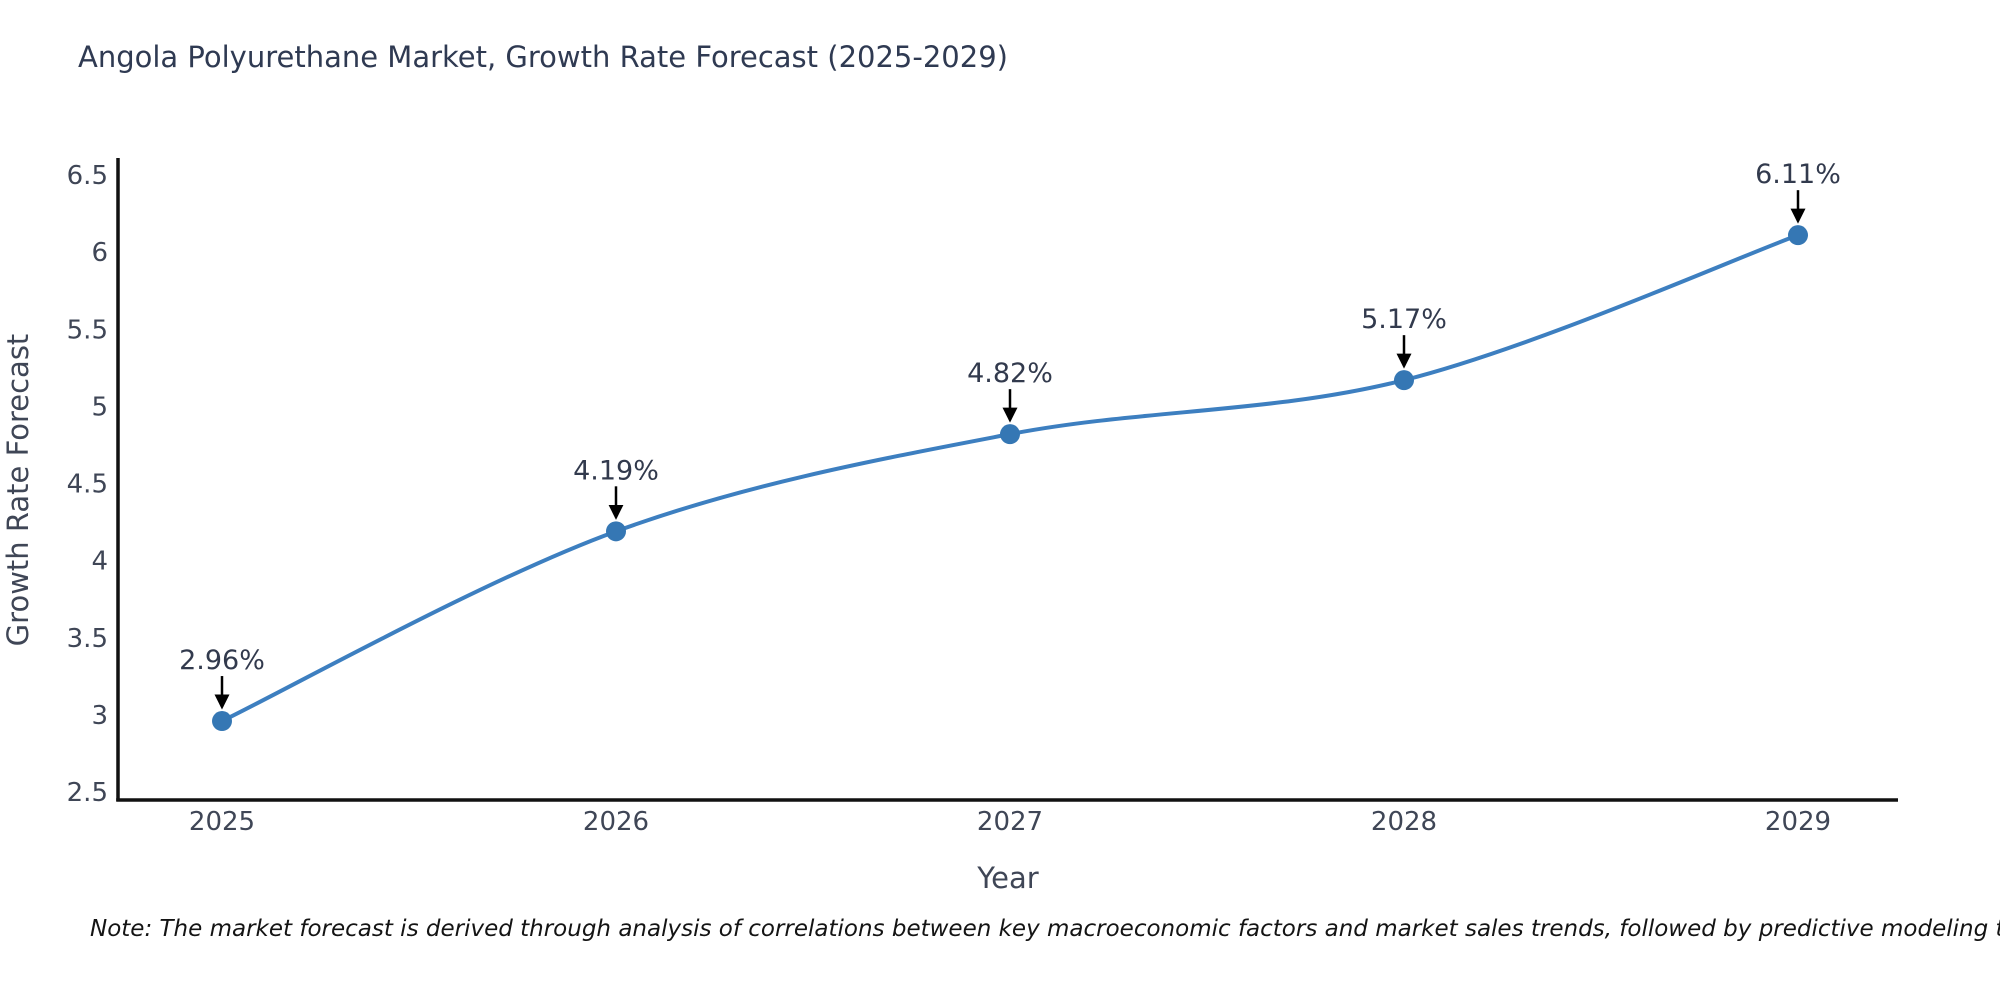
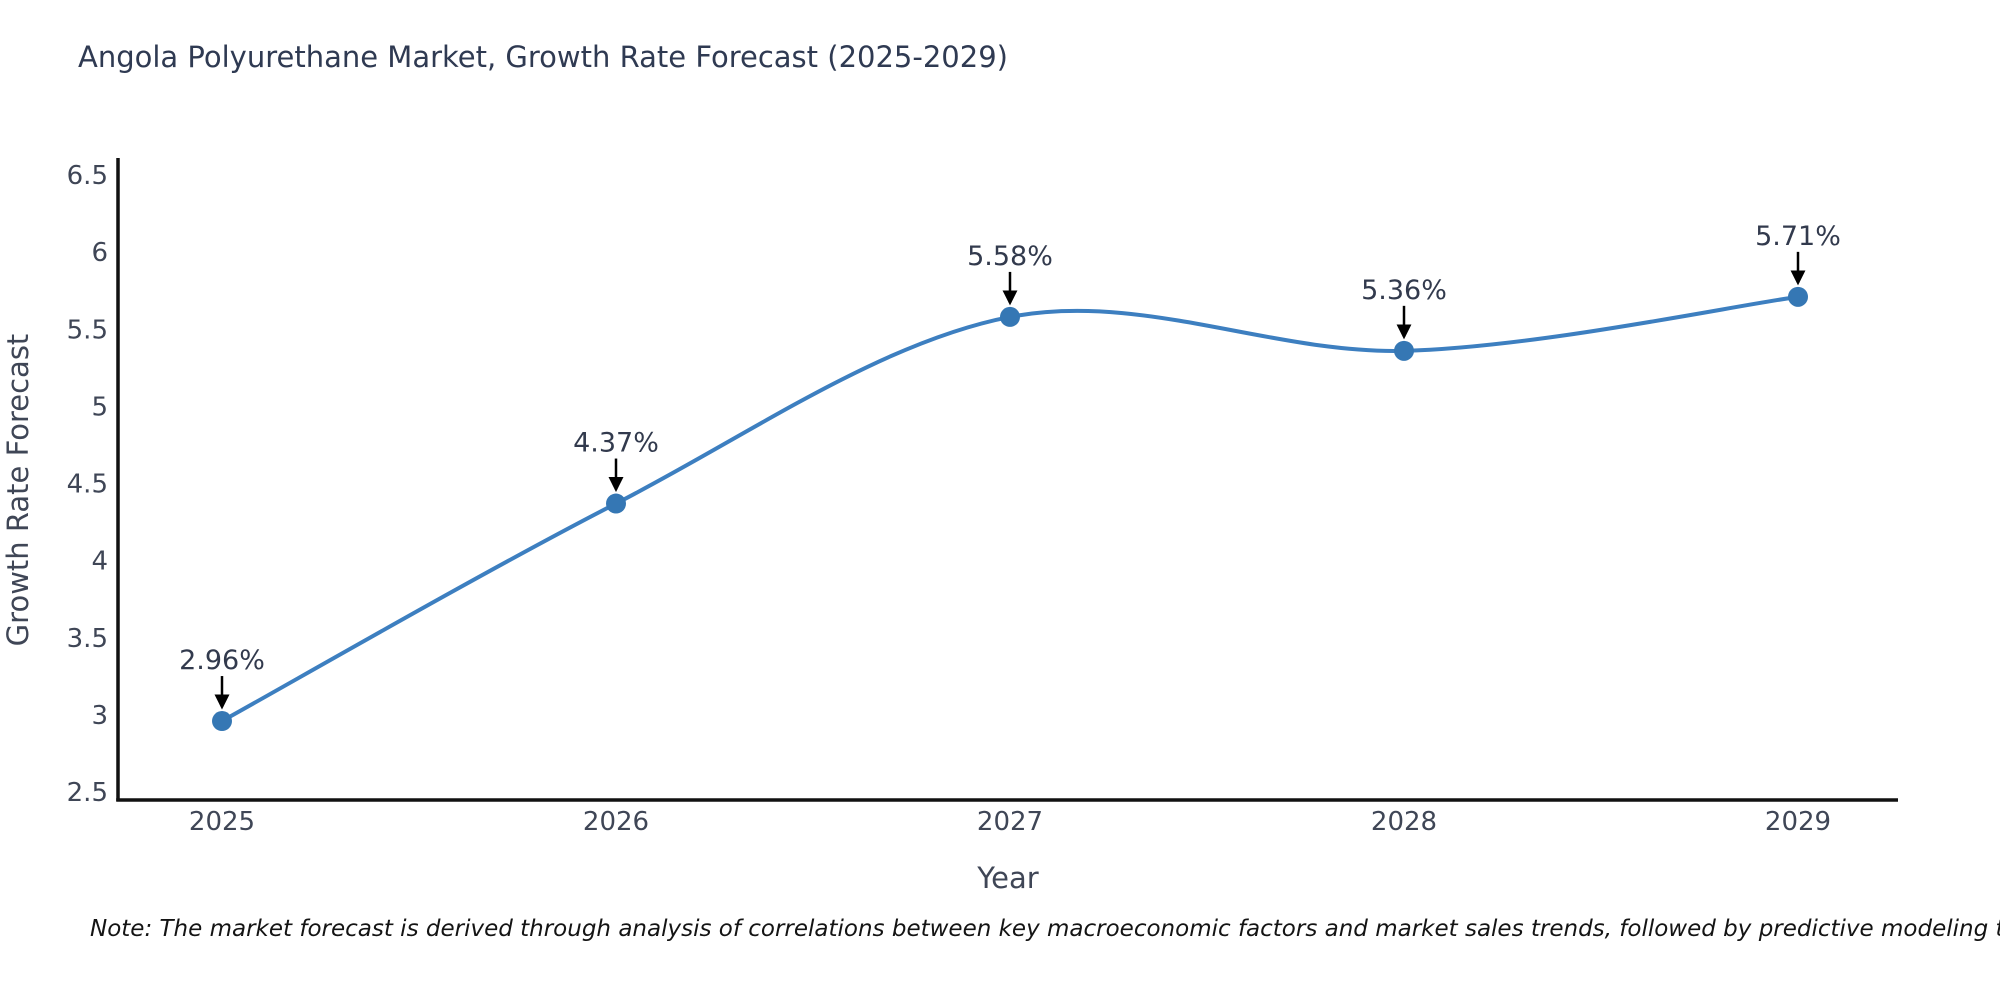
2026: 4.19% -> 4.37%
2027: 4.82% -> 5.58%
2028: 5.17% -> 5.36%
2029: 6.11% -> 5.71%
